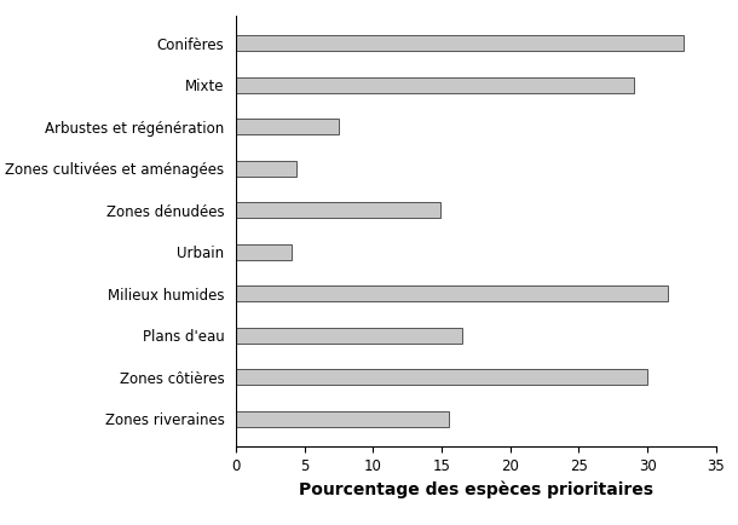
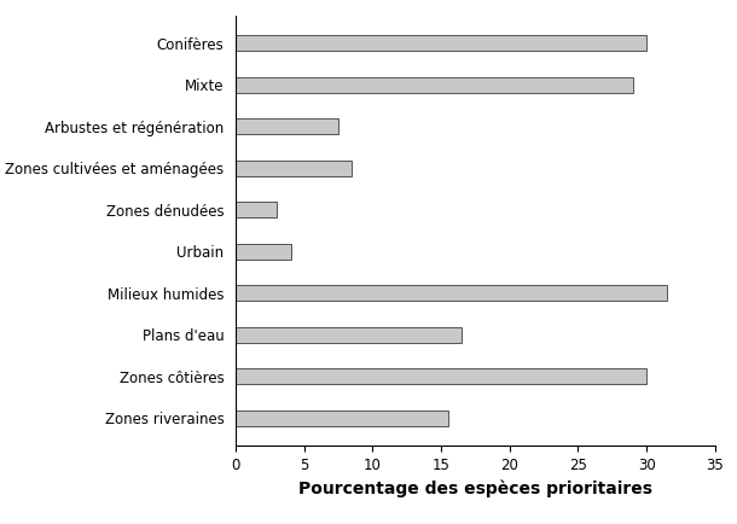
Conifères: 32.6 -> 30.0
Zones cultivées et aménagées: 4.4 -> 8.5
Zones dénudées: 14.9 -> 3.0
